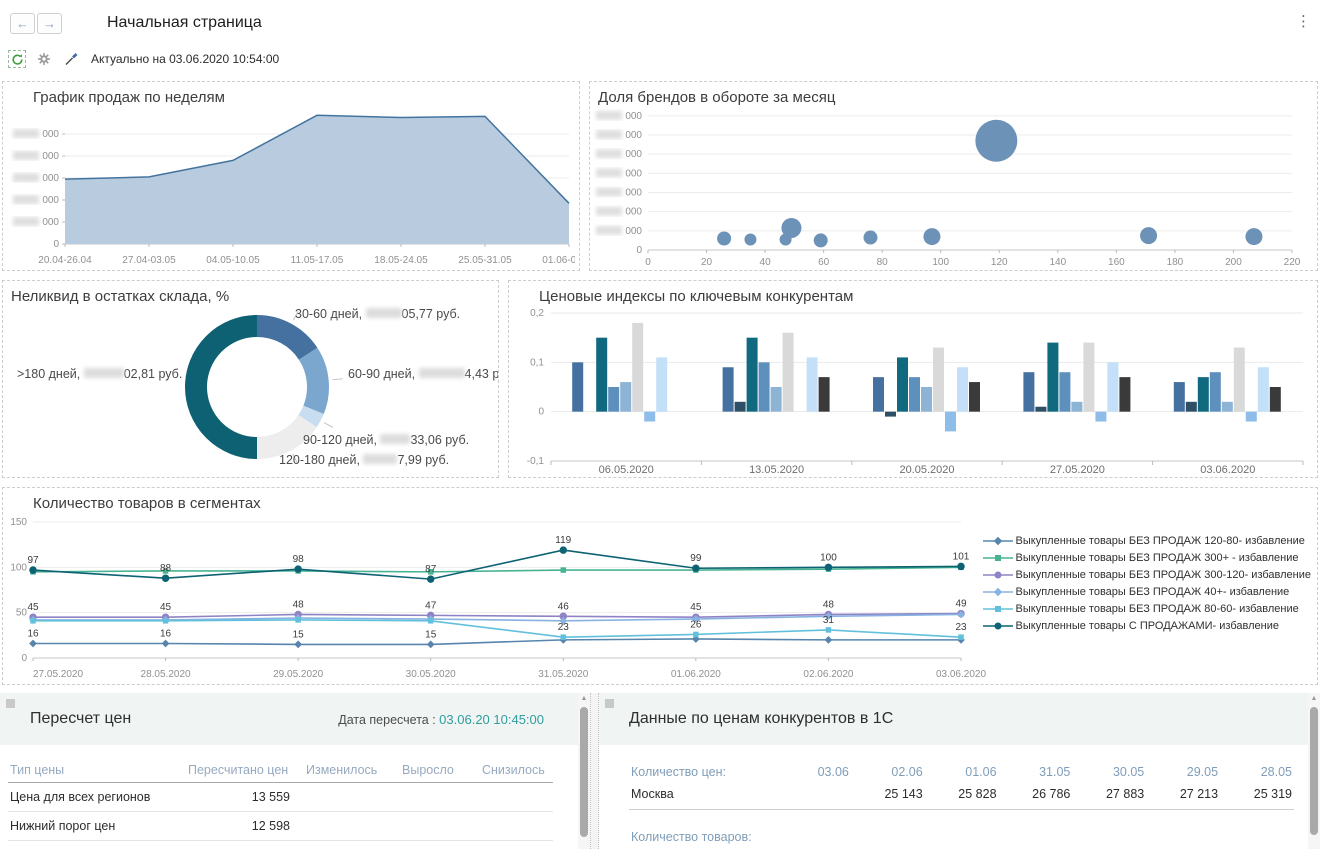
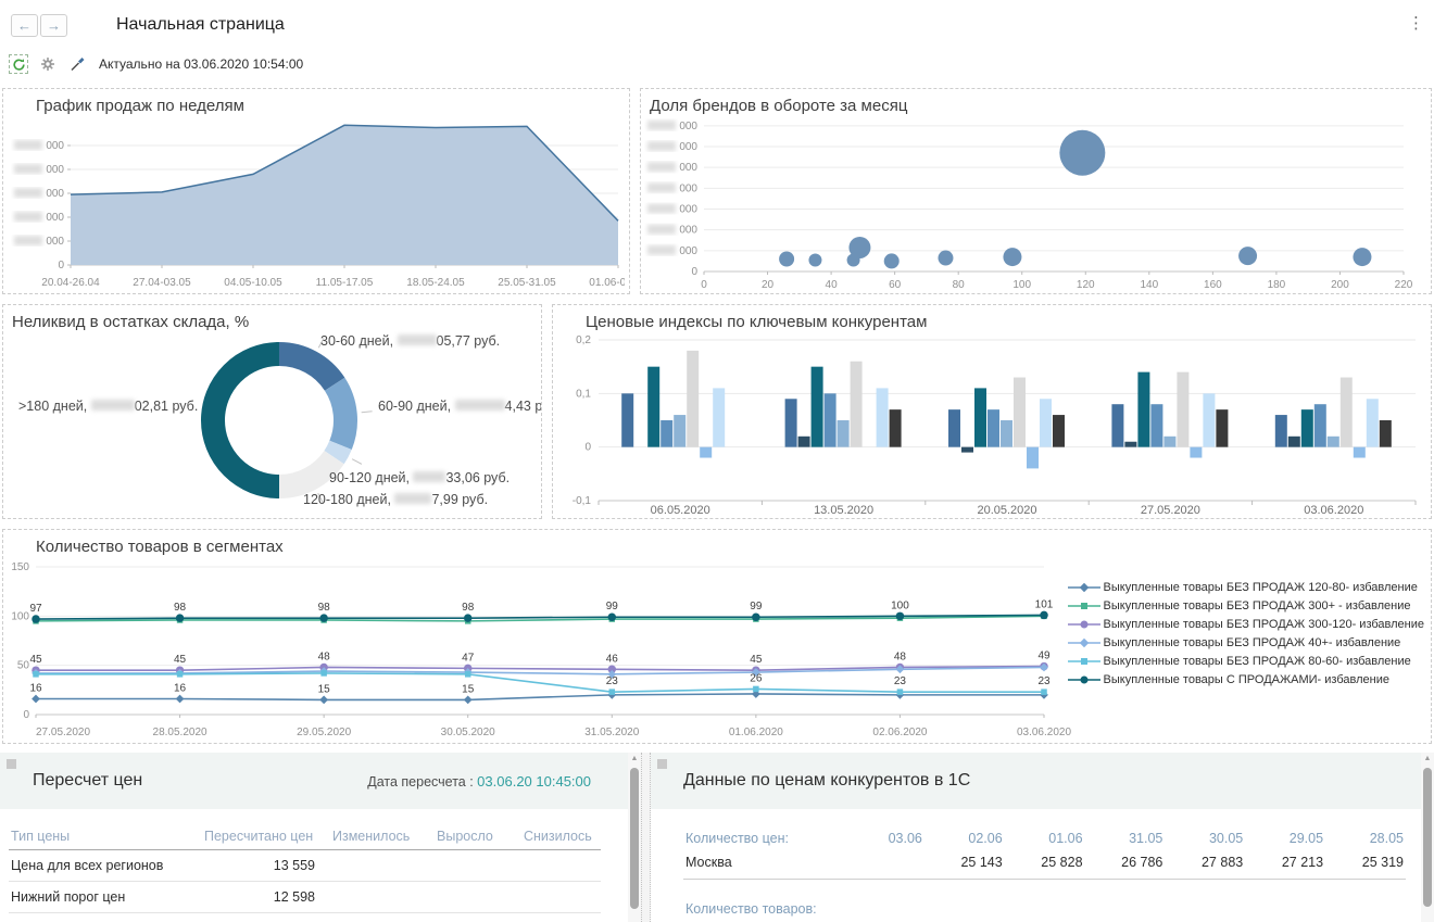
Количество товаров в сегментах/Выкупленные товары С ПРОДАЖАМИ- избавление/28.05.2020: 88 -> 98
Количество товаров в сегментах/Выкупленные товары С ПРОДАЖАМИ- избавление/30.05.2020: 87 -> 98
Количество товаров в сегментах/Выкупленные товары С ПРОДАЖАМИ- избавление/31.05.2020: 119 -> 99
Количество товаров в сегментах/Выкупленные товары БЕЗ ПРОДАЖ 80-60- избавление/02.06.2020: 31 -> 23
